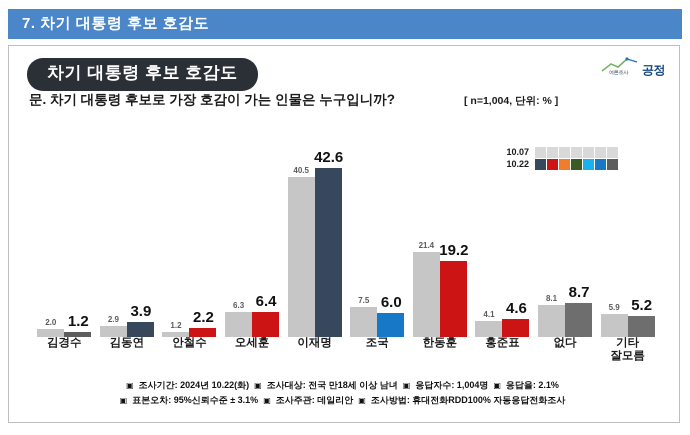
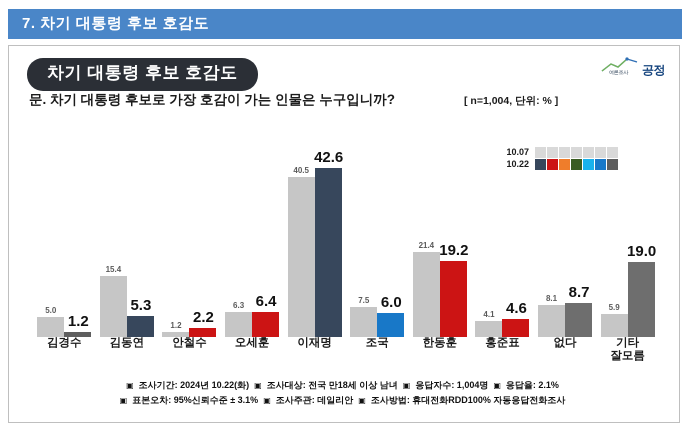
10.07/김경수: 2.0 -> 5.0
10.07/김동연: 2.9 -> 15.4
10.22/김동연: 3.9 -> 5.3
10.22/기타 잘모름: 5.2 -> 19.0
